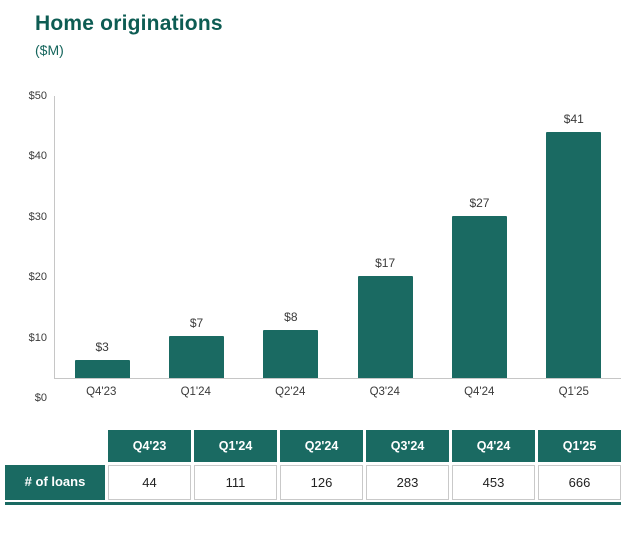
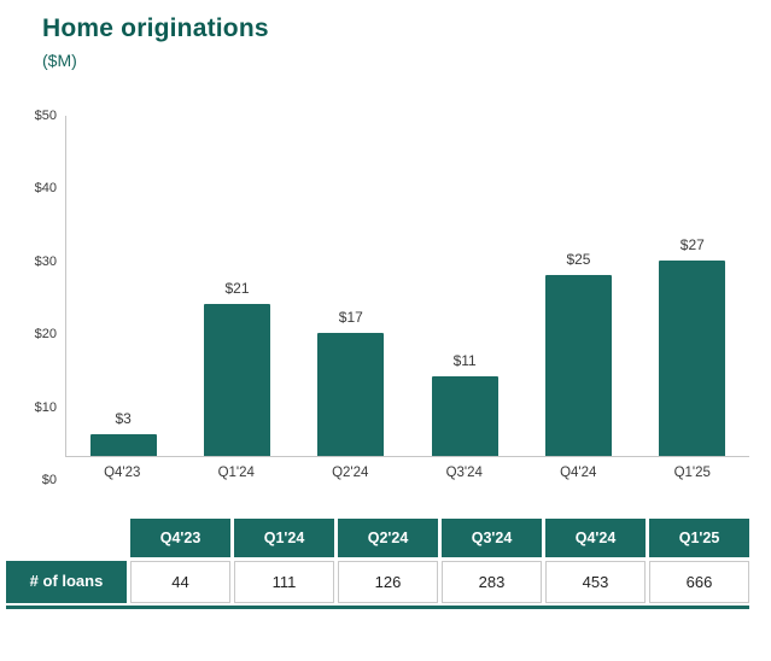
Q1'24: $7 -> $21
Q2'24: $8 -> $17
Q3'24: $17 -> $11
Q4'24: $27 -> $25
Q1'25: $41 -> $27
